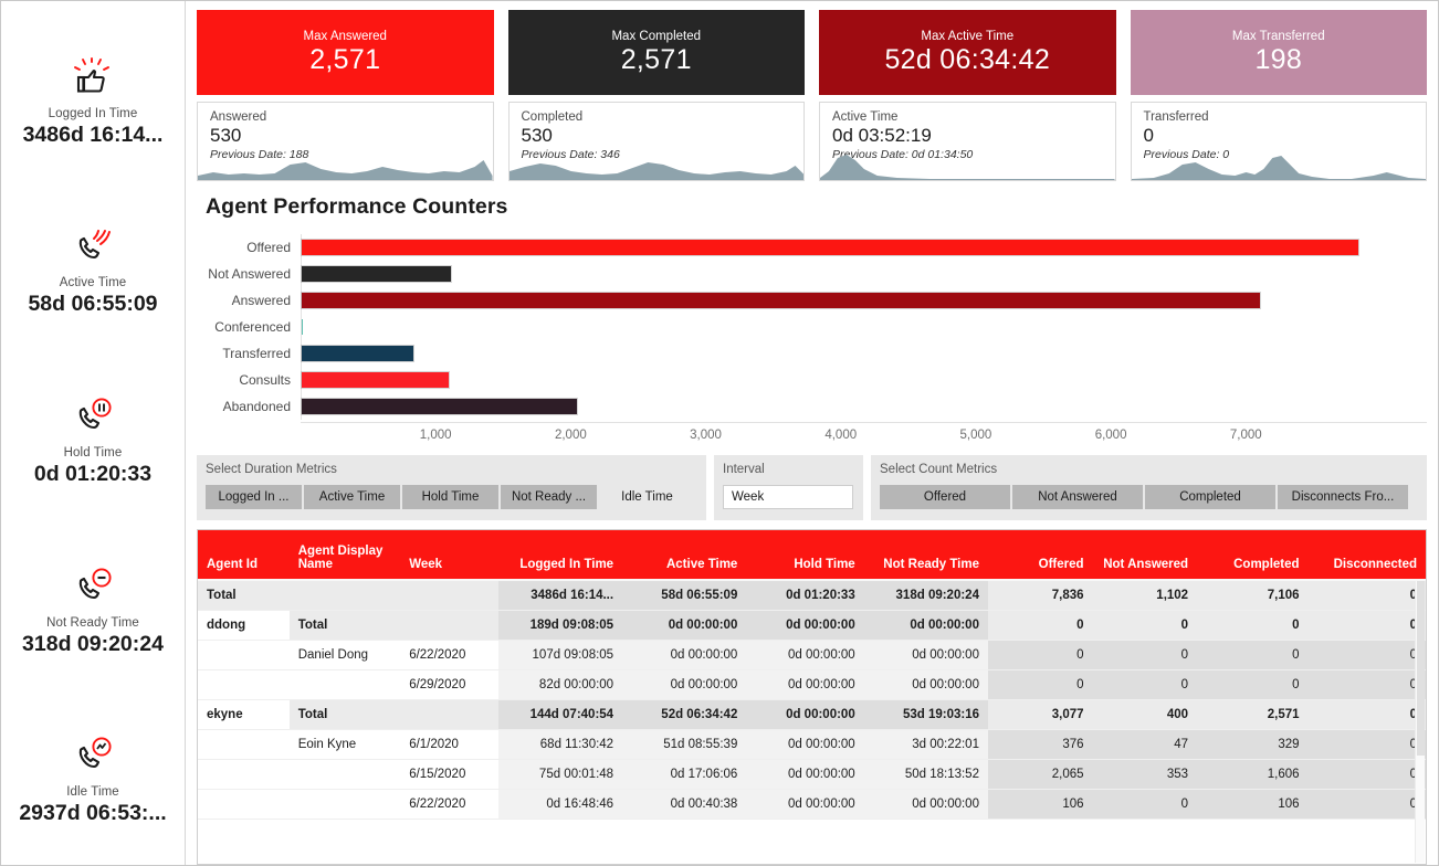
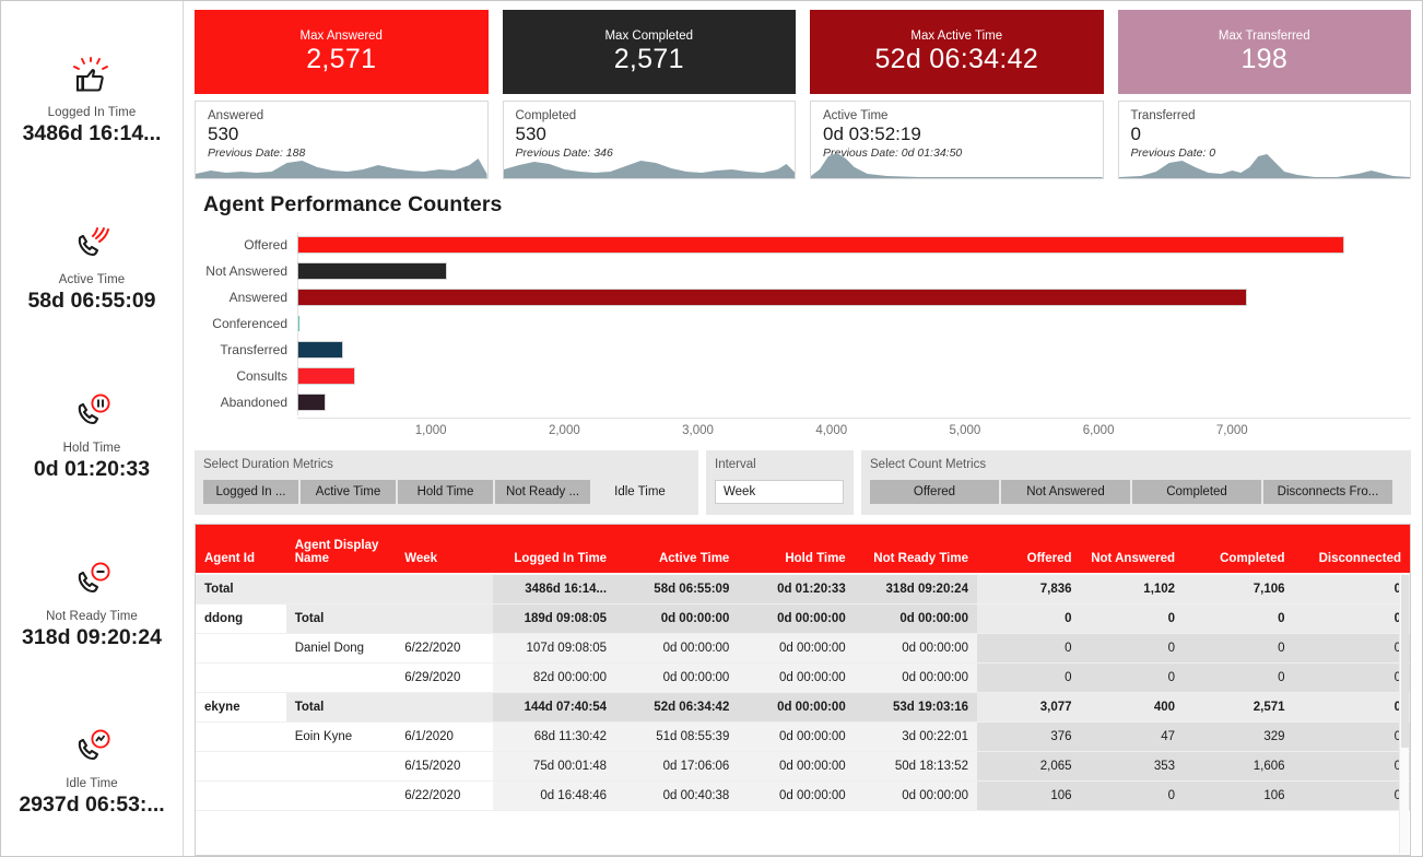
Transferred: 830 -> 330
Consults: 1090 -> 420
Abandoned: 2040 -> 200
